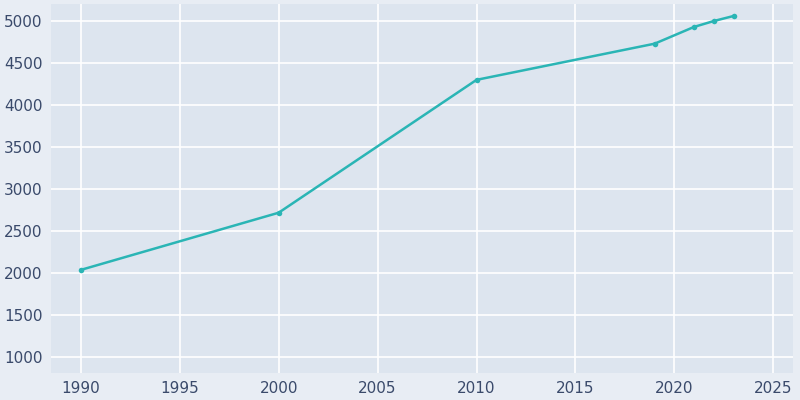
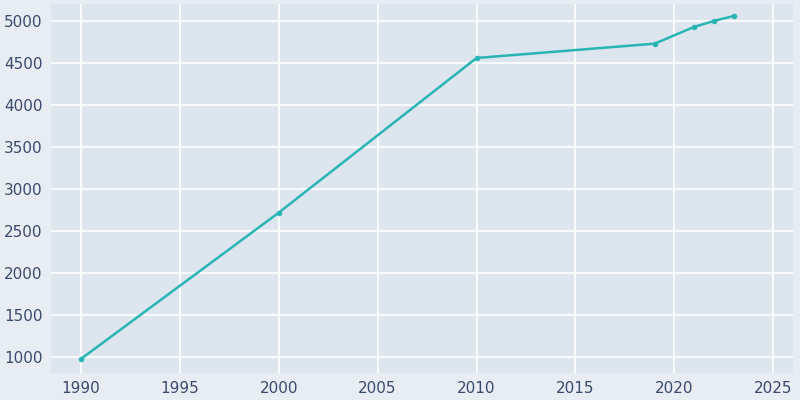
1990: 2040 -> 980
2010: 4300 -> 4560
